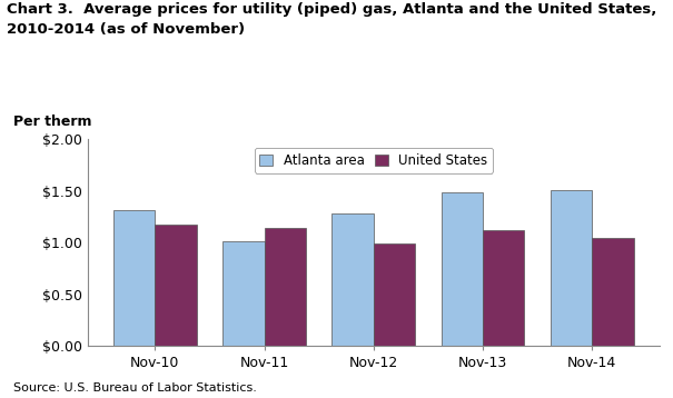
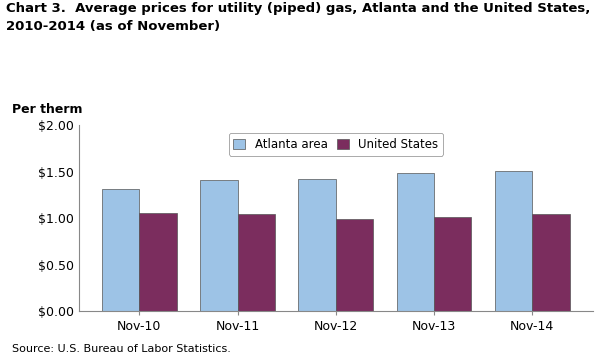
United States/Nov-10: $1.18 -> $1.06
Atlanta area/Nov-11: $1.02 -> $1.41
United States/Nov-11: $1.14 -> $1.05
Atlanta area/Nov-12: $1.28 -> $1.42
United States/Nov-13: $1.12 -> $1.01
